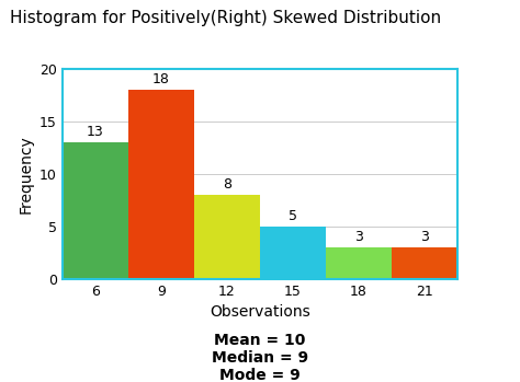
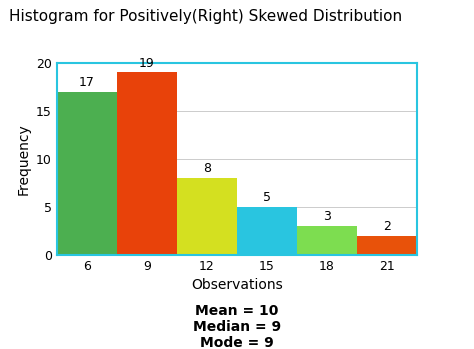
6: 13 -> 17
9: 18 -> 19
21: 3 -> 2
